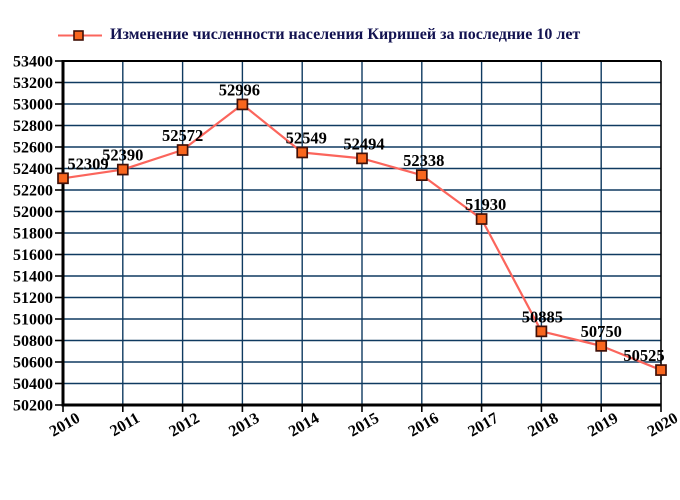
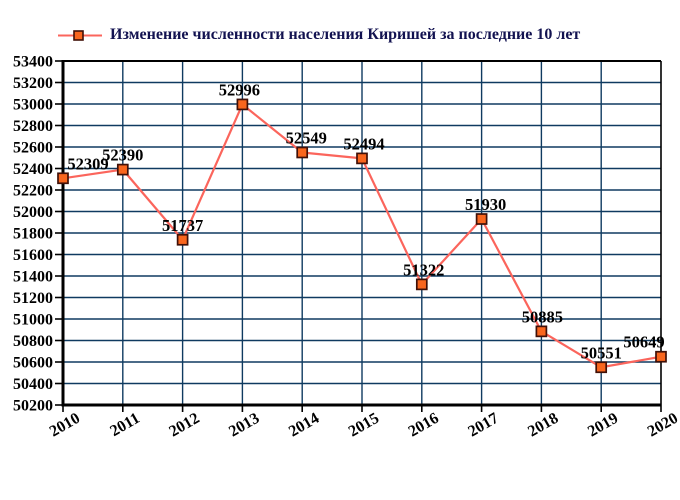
2012: 52572 -> 51737
2016: 52338 -> 51322
2019: 50750 -> 50551
2020: 50525 -> 50649
